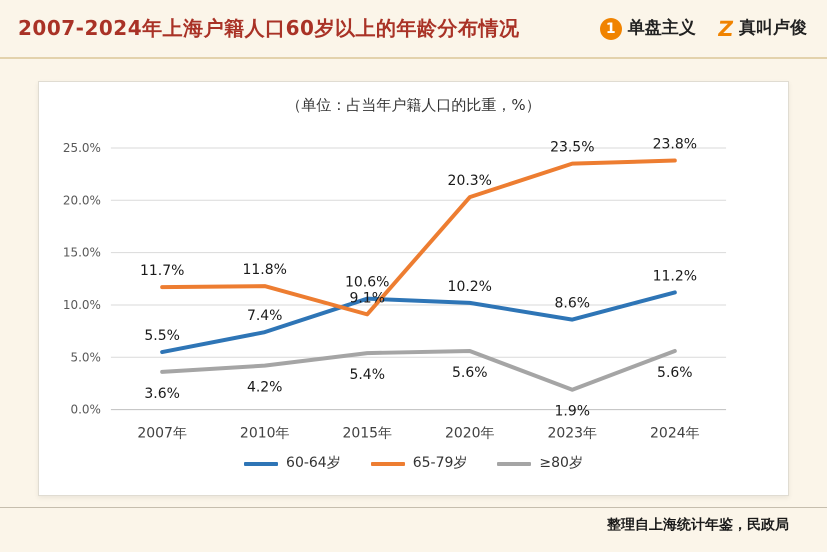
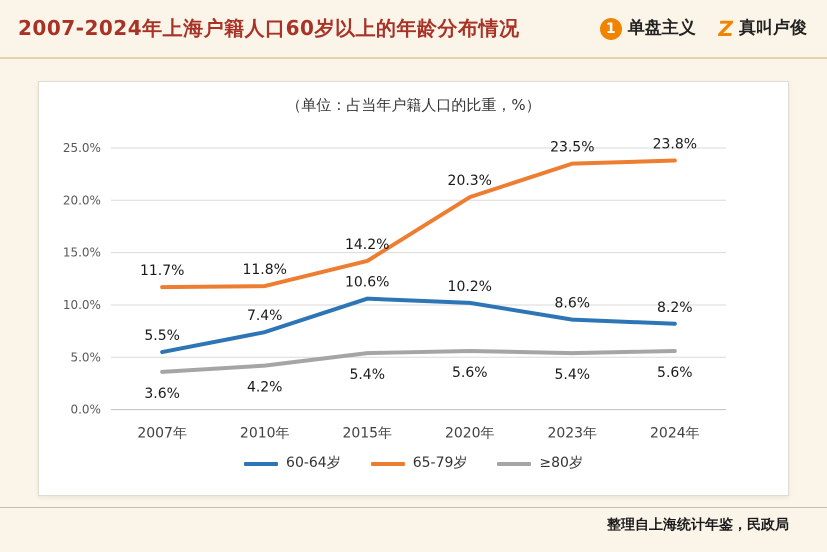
65-79岁/2015年: 9.1% -> 14.2%
≥80岁/2023年: 1.9% -> 5.4%
60-64岁/2024年: 11.2% -> 8.2%
